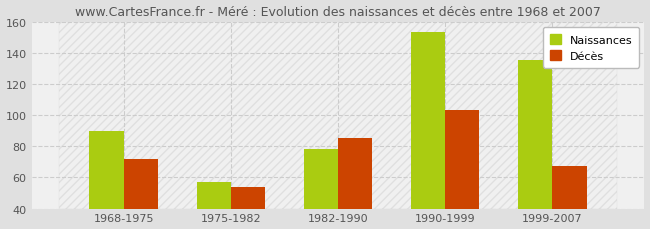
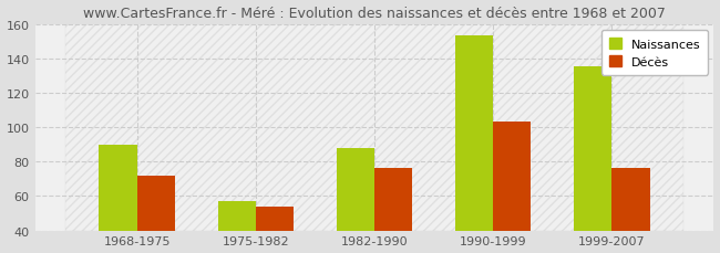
Naissances/1982-1990: 78 -> 88
Décès/1982-1990: 85 -> 76
Décès/1999-2007: 67 -> 76
